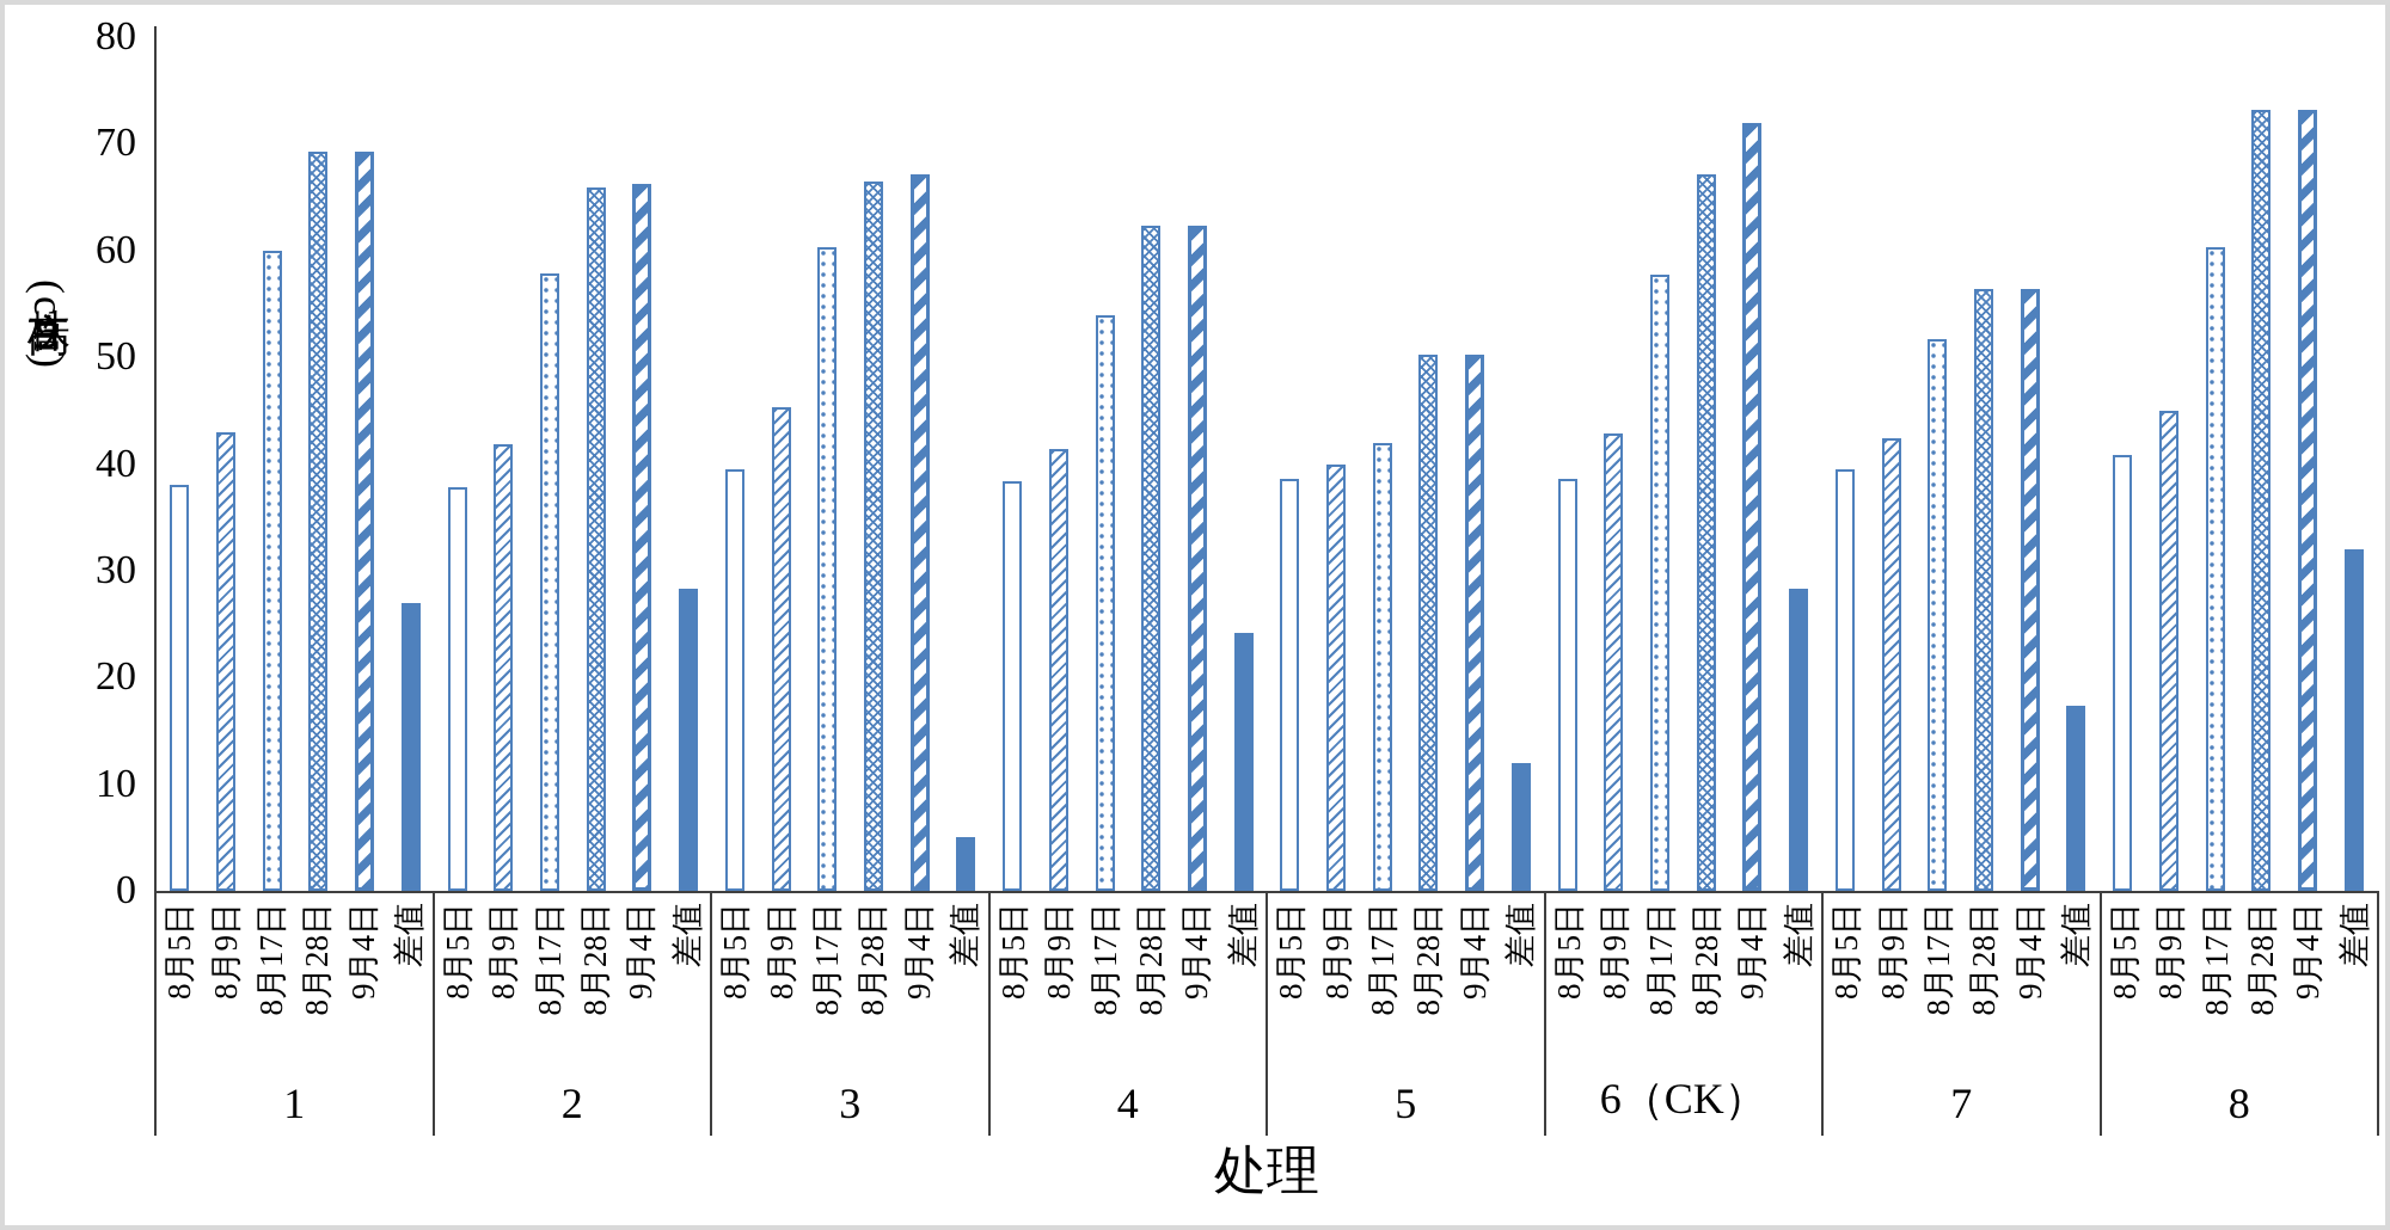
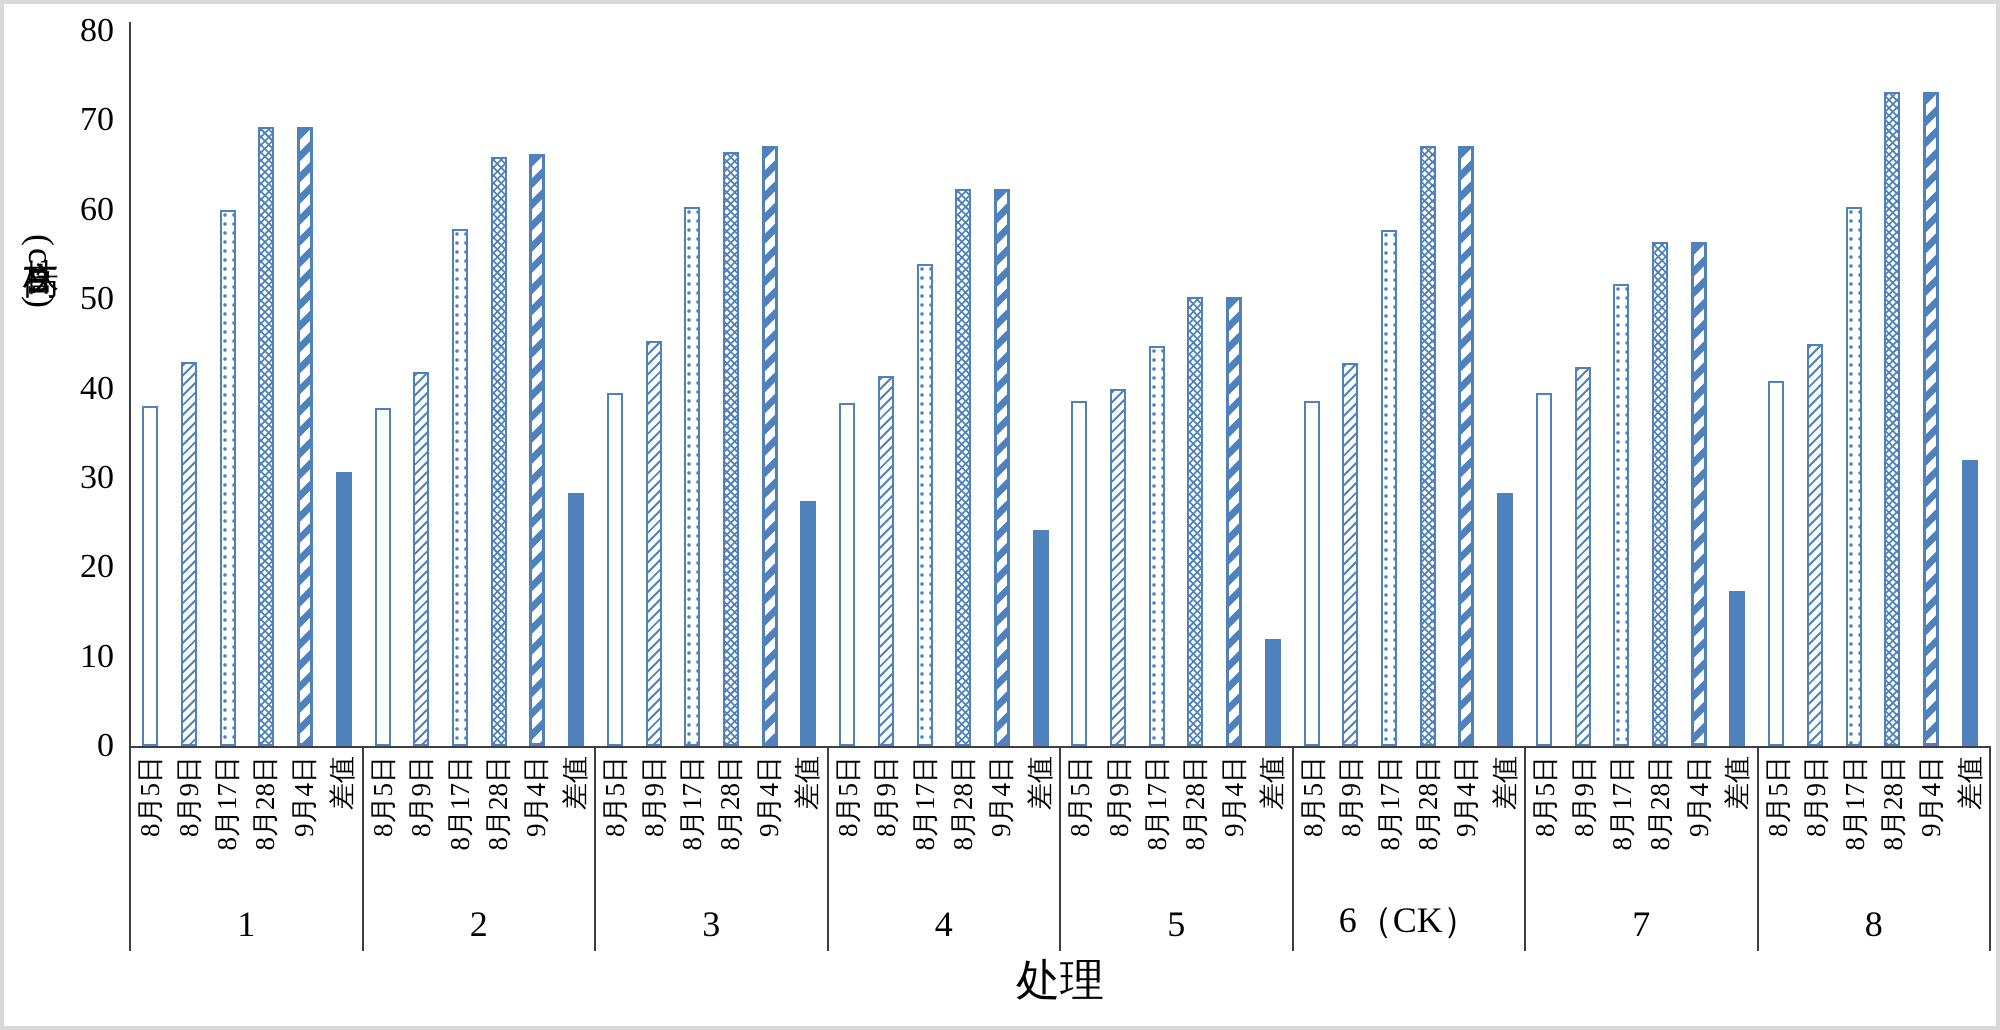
差值/1: 27 -> 31
差值/3: 5 -> 27
8月17日/5: 42 -> 45
9月4日/6（CK）: 72 -> 67
